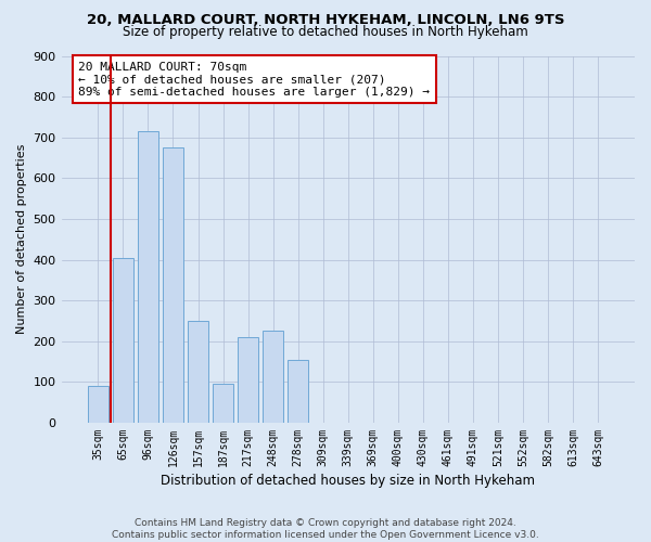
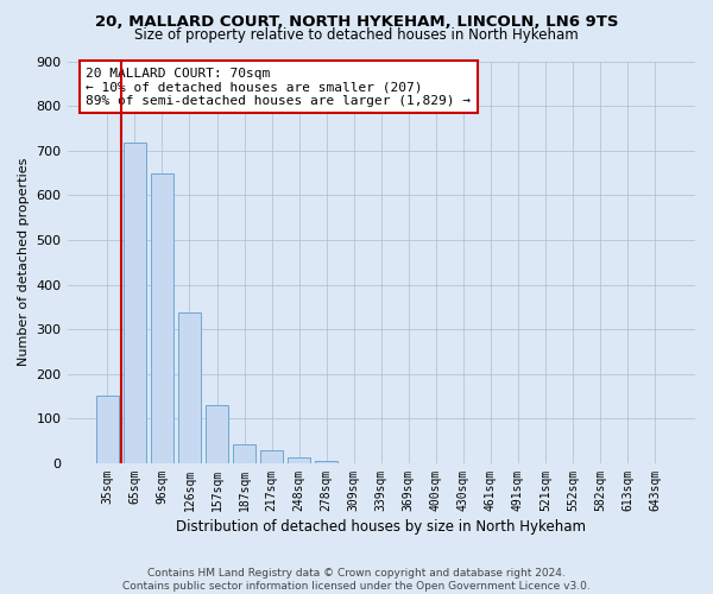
35sqm: 90 -> 152
65sqm: 405 -> 718
96sqm: 715 -> 650
126sqm: 675 -> 338
157sqm: 250 -> 130
187sqm: 95 -> 43
217sqm: 210 -> 30
248sqm: 225 -> 13
278sqm: 155 -> 5
